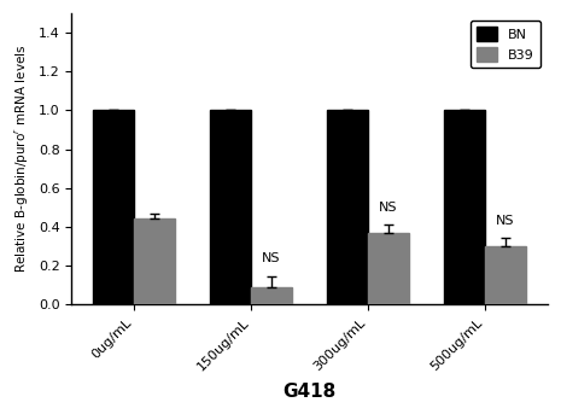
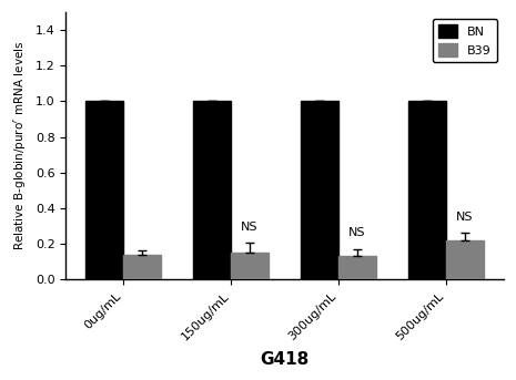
B39/0ug/mL: 0.44 -> 0.14
B39/150ug/mL: 0.09 -> 0.15
B39/300ug/mL: 0.37 -> 0.13
B39/500ug/mL: 0.30 -> 0.22
